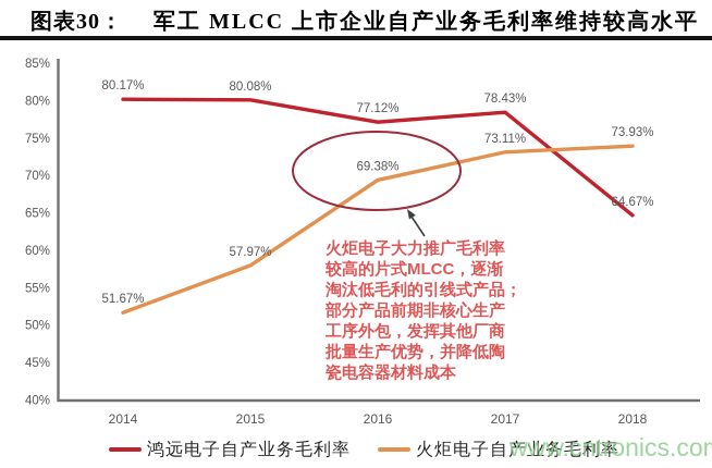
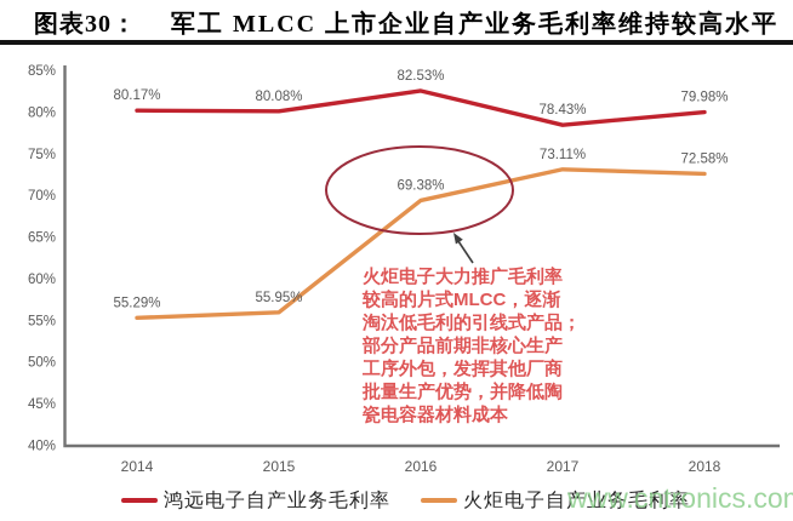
火炬电子自产业务毛利率/2014: 51.67% -> 55.29%
火炬电子自产业务毛利率/2015: 57.97% -> 55.95%
鸿远电子自产业务毛利率/2016: 77.12% -> 82.53%
鸿远电子自产业务毛利率/2018: 64.67% -> 79.98%
火炬电子自产业务毛利率/2018: 73.93% -> 72.58%
